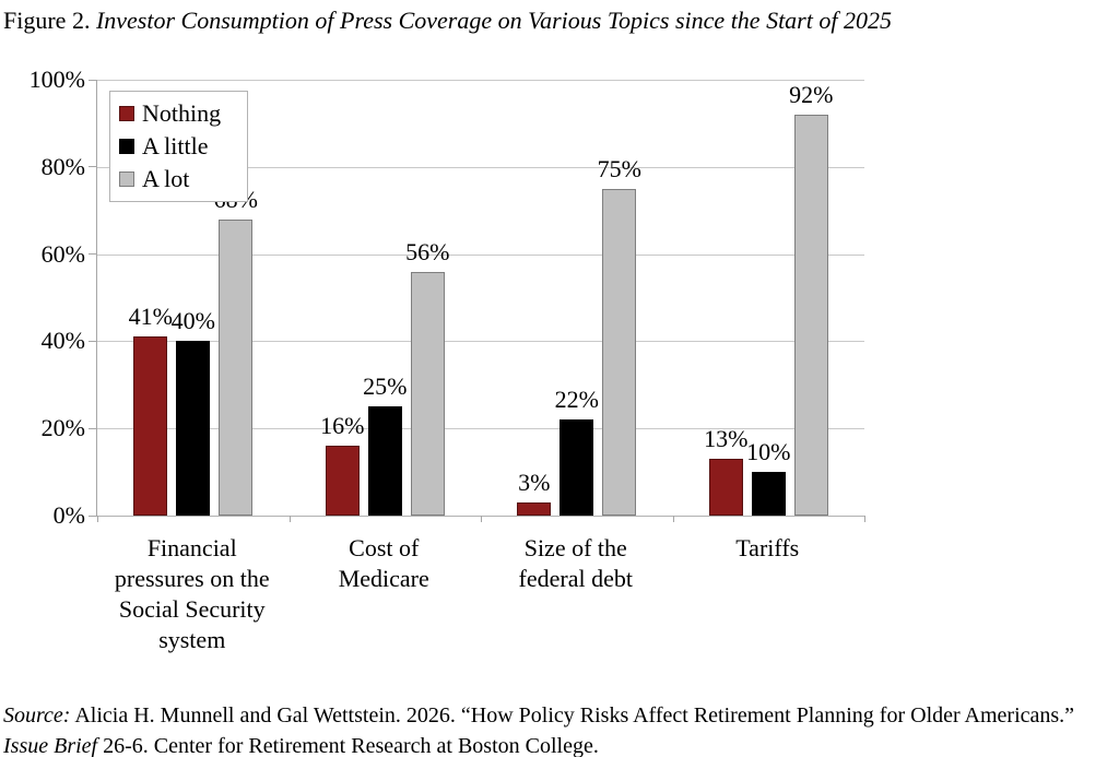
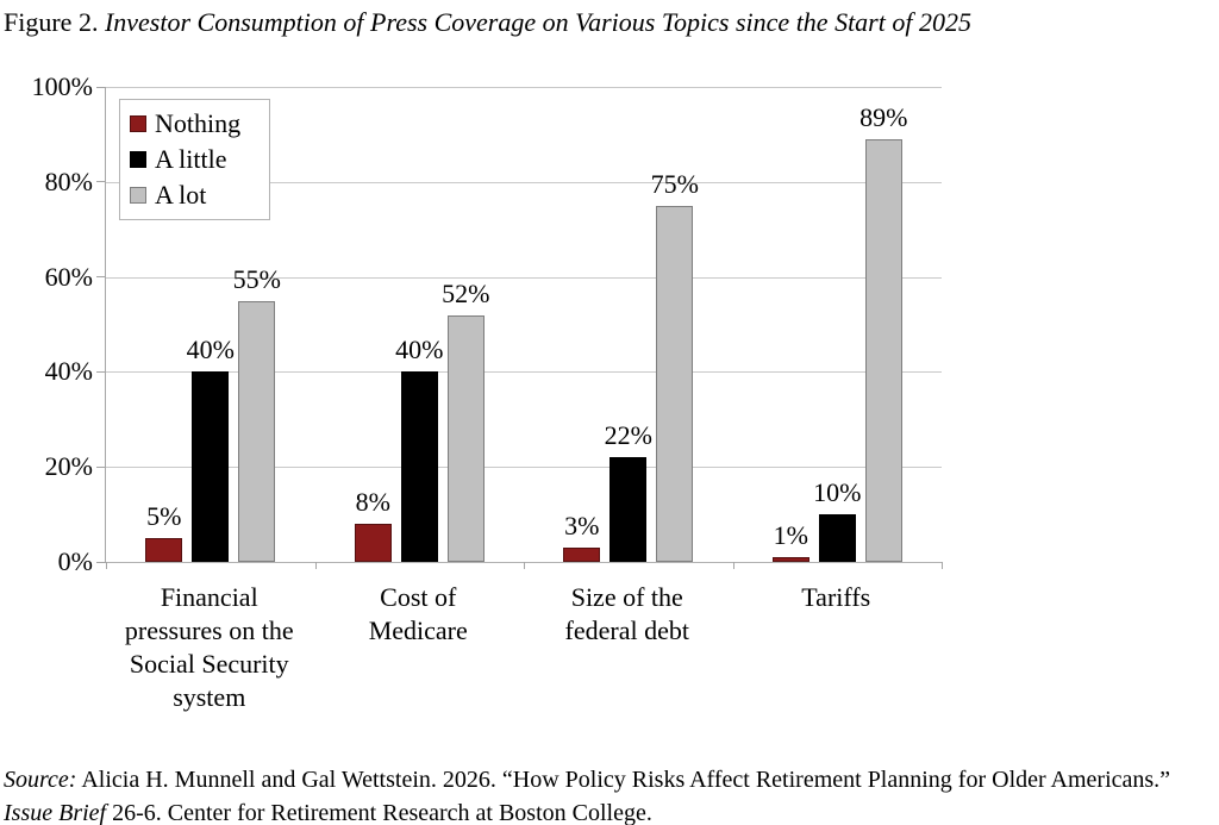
Nothing/Financial pressures on the Social Security system: 41% -> 5%
A lot/Financial pressures on the Social Security system: 68% -> 55%
Nothing/Cost of Medicare: 16% -> 8%
A little/Cost of Medicare: 25% -> 40%
A lot/Cost of Medicare: 56% -> 52%
Nothing/Tariffs: 13% -> 1%
A lot/Tariffs: 92% -> 89%
